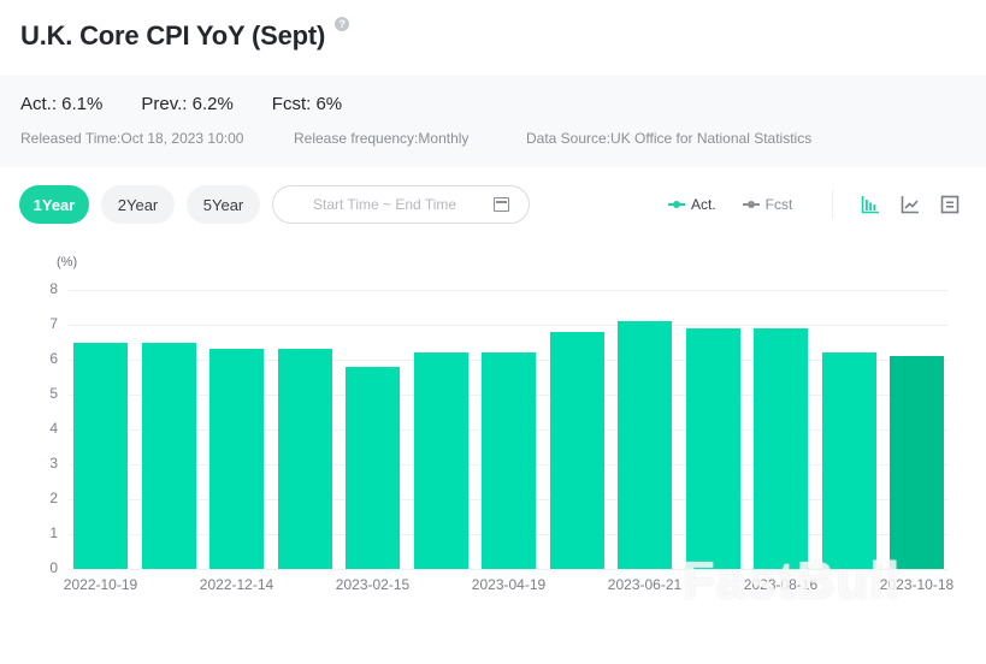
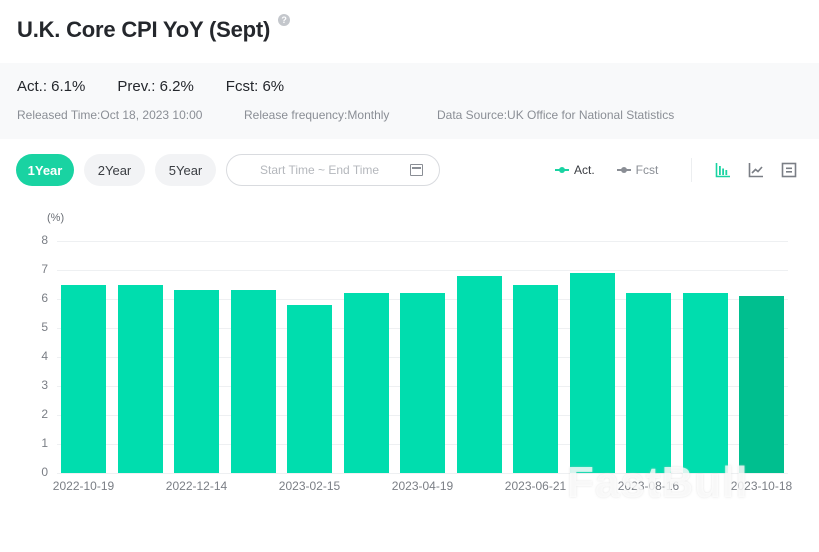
2023-06-21: 7.1 -> 6.5
2023-08-16: 6.9 -> 6.2
